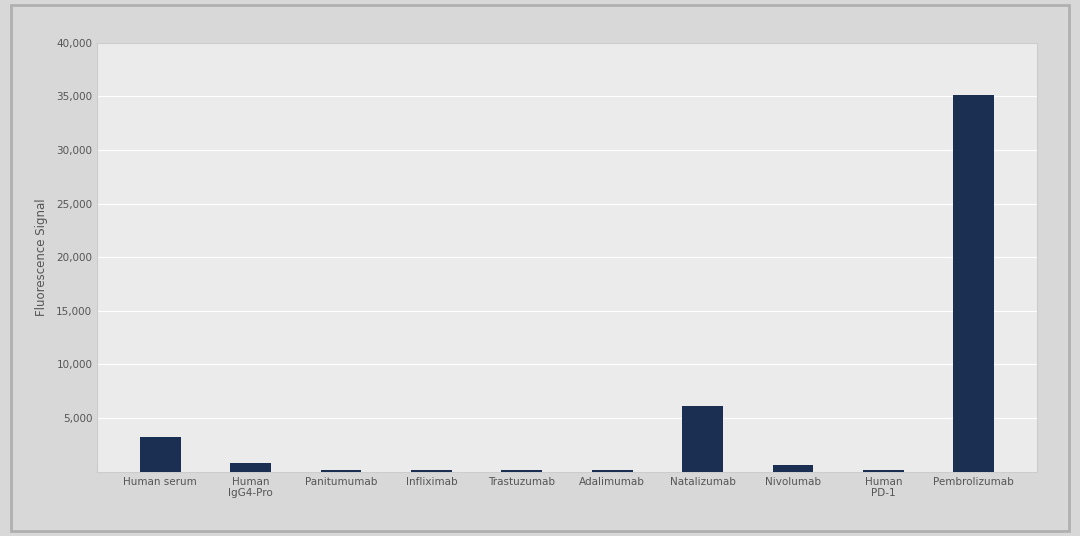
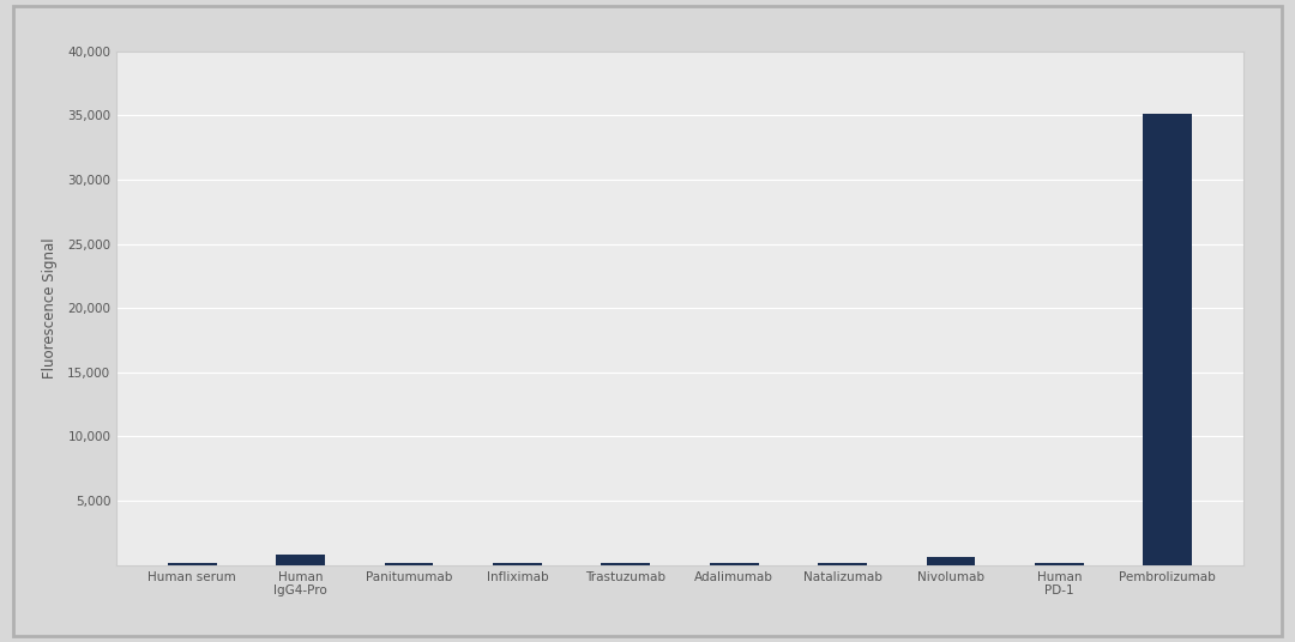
Human serum: 3,200 -> 100
Natalizumab: 6,100 -> 200
